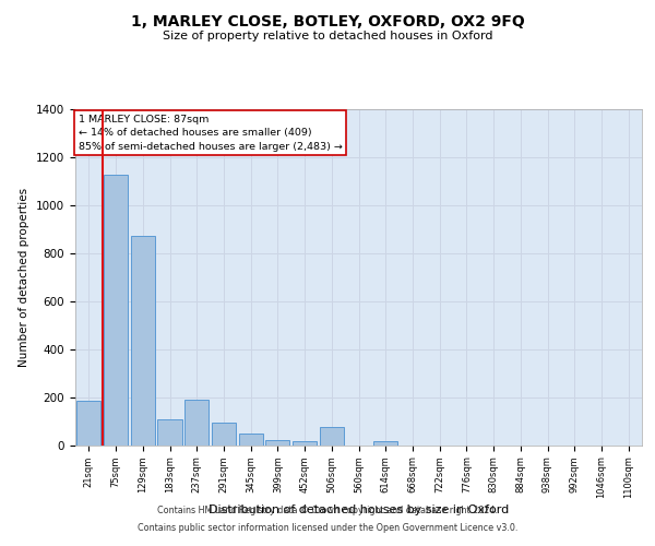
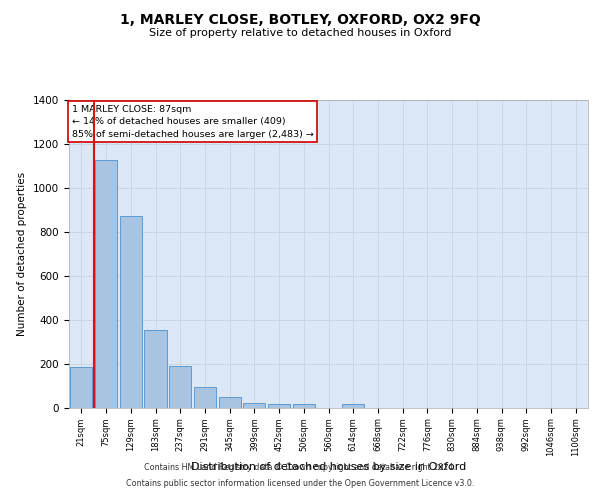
183sqm: 105 -> 355
506sqm: 75 -> 18
